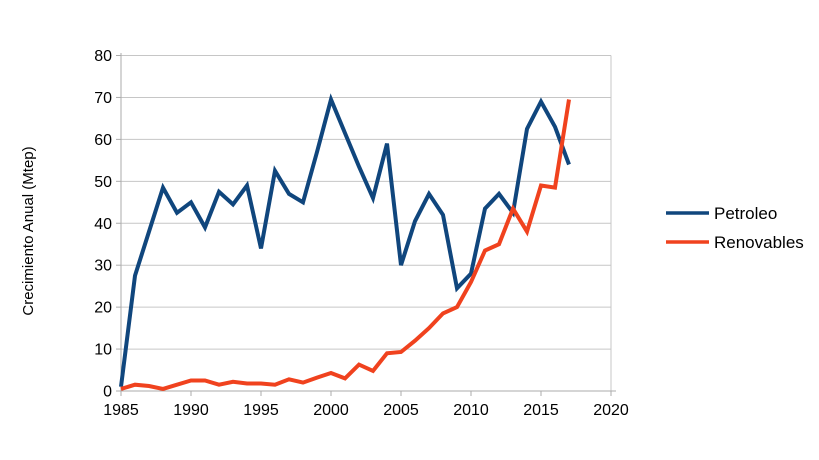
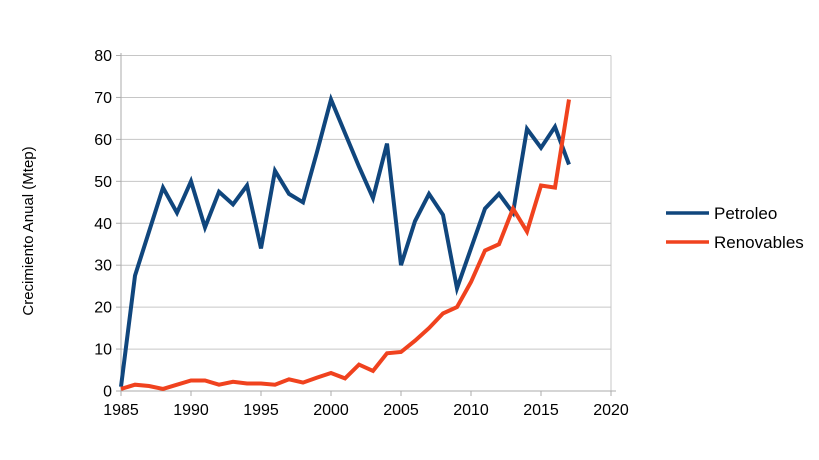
Petroleo/1990: 45 -> 50
Petroleo/2010: 28 -> 34
Petroleo/2015: 69 -> 58
